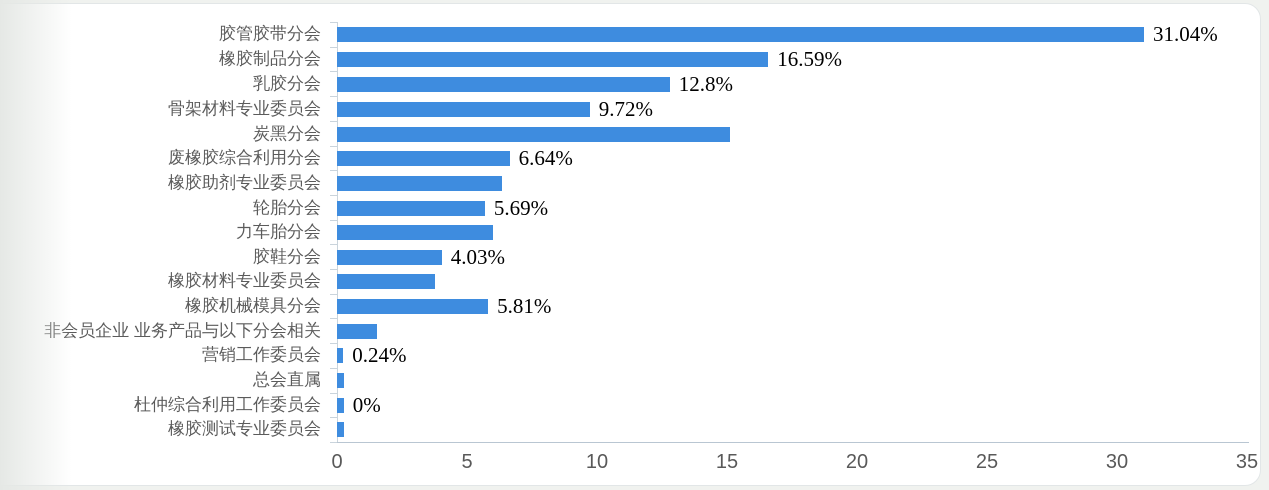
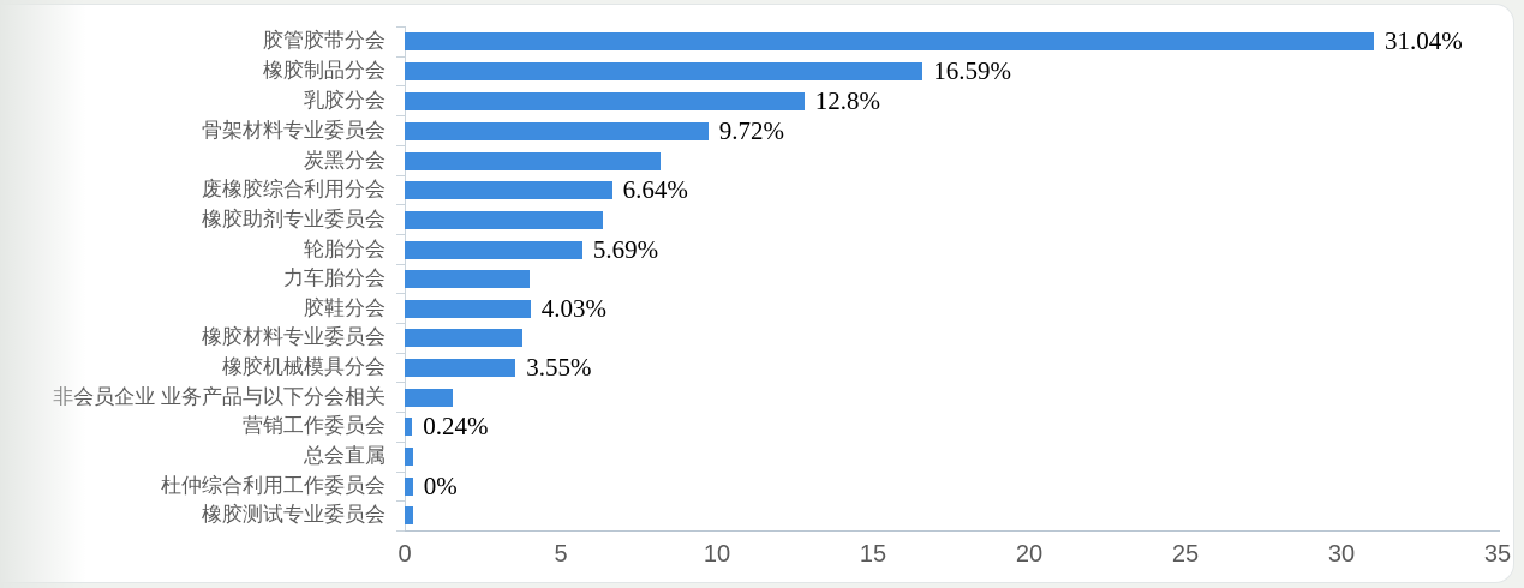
炭黑分会: 15.1 -> 8.2
力车胎分会: 6.0 -> 4.0
橡胶机械模具分会: 5.81% -> 3.55%
